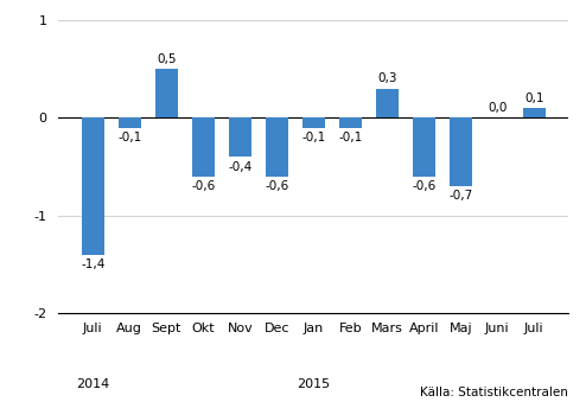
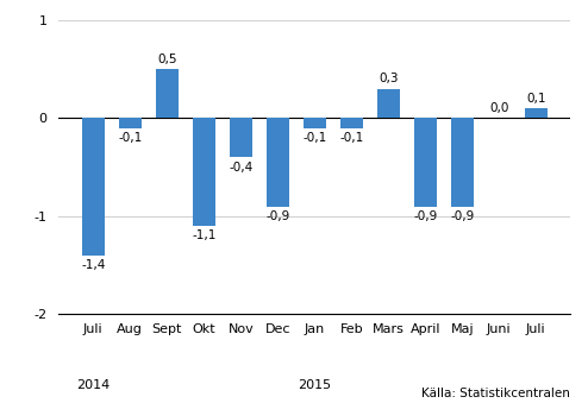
Okt: -0,6 -> -1,1
Dec: -0,6 -> -0,9
April: -0,6 -> -0,9
Maj: -0,7 -> -0,9
